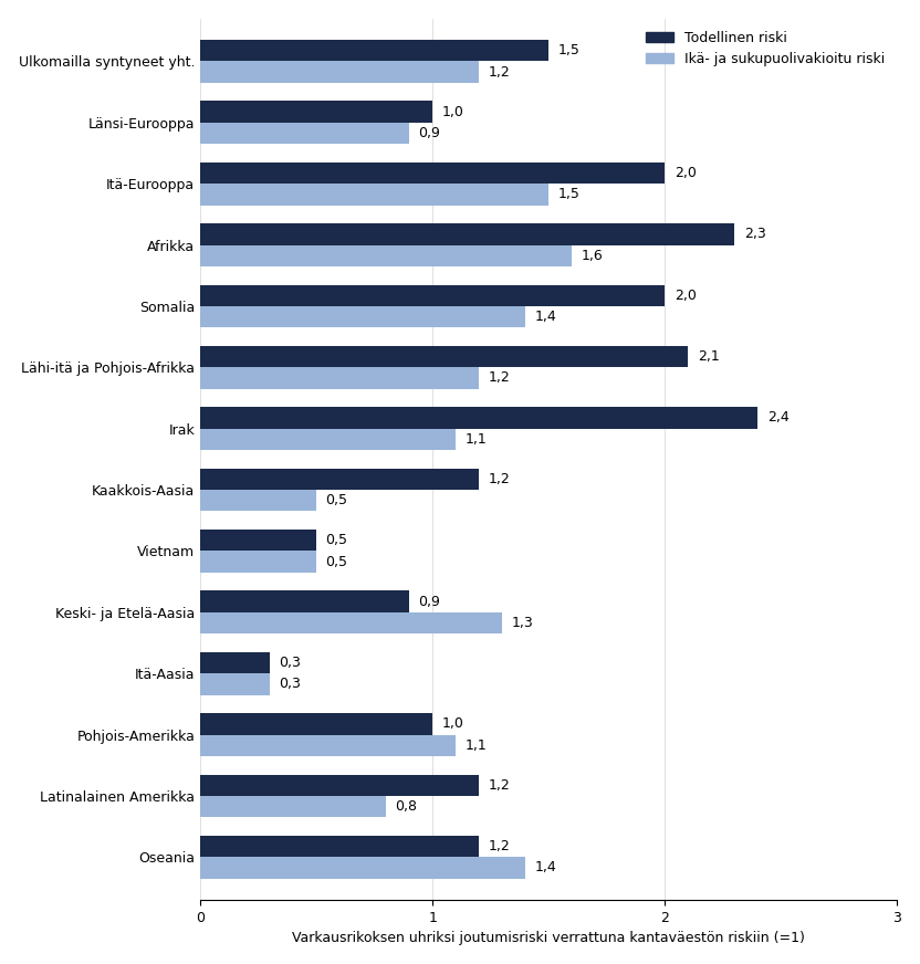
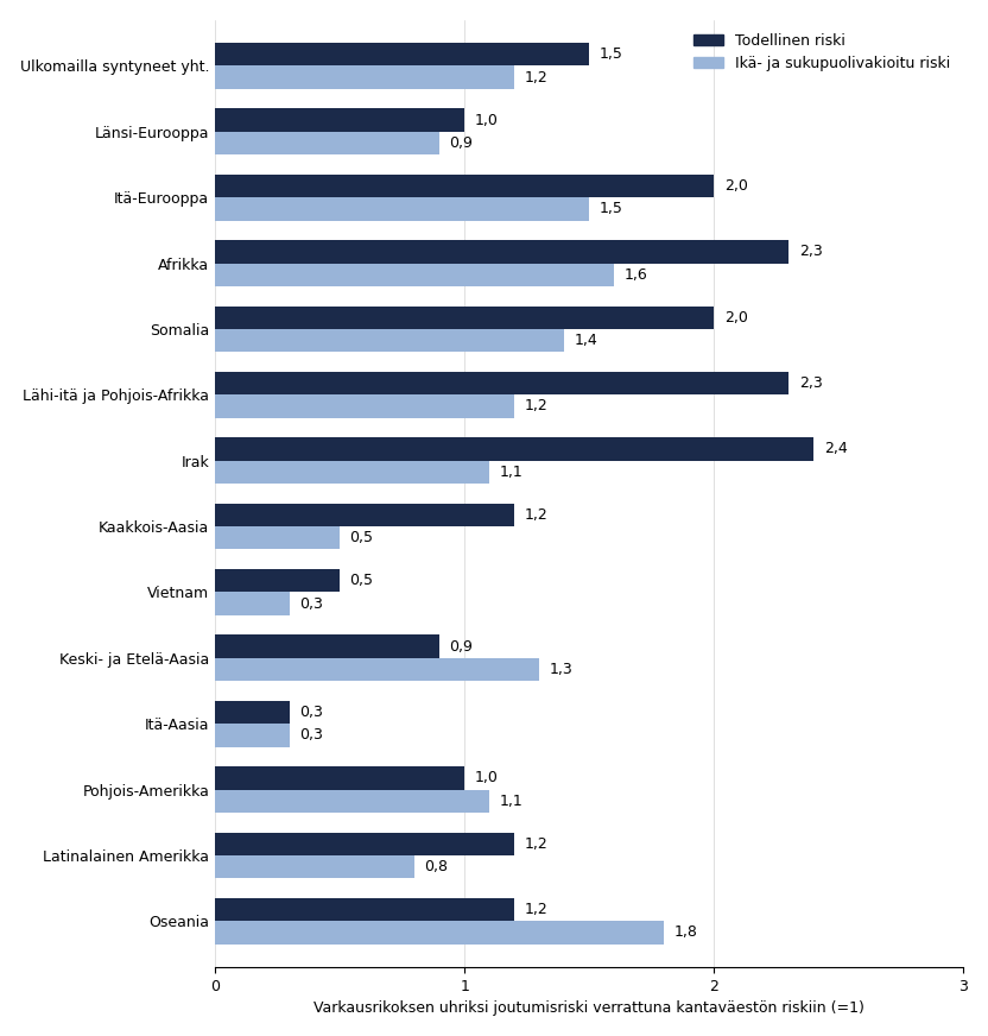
Todellinen riski/Lähi-itä ja Pohjois-Afrikka: 2,1 -> 2,3
Ikä- ja sukupuolivakioitu riski/Vietnam: 0,5 -> 0,3
Ikä- ja sukupuolivakioitu riski/Oseania: 1,4 -> 1,8
